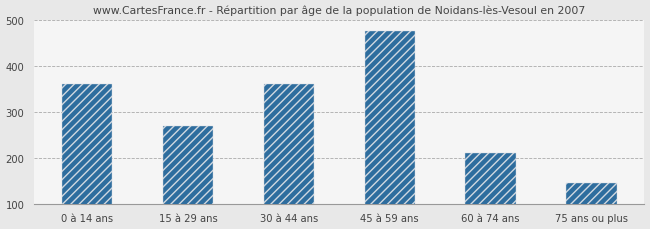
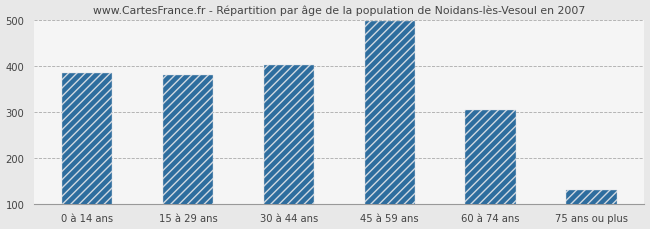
0 à 14 ans: 360 -> 385
15 à 29 ans: 270 -> 380
30 à 44 ans: 360 -> 403
45 à 59 ans: 475 -> 497
60 à 74 ans: 210 -> 303
75 ans ou plus: 145 -> 130
